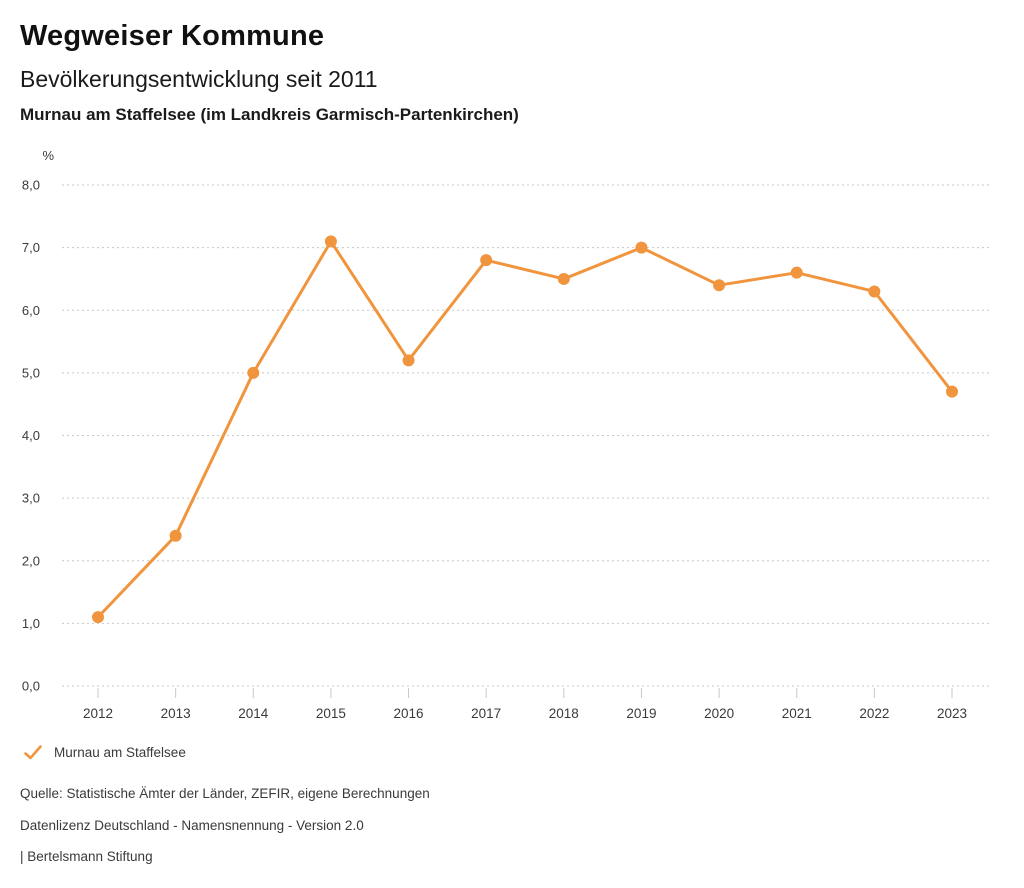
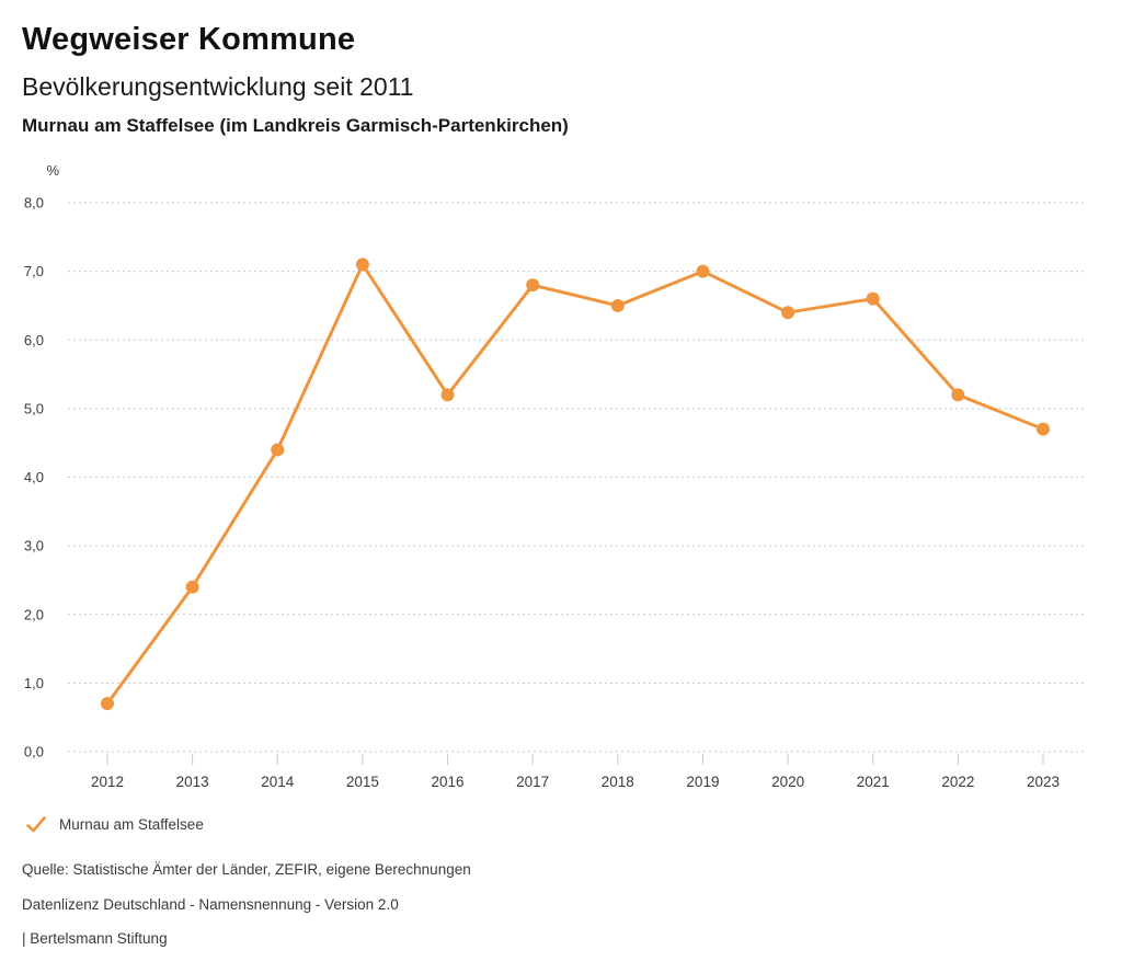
2012: 1,1 -> 0,7
2014: 5,0 -> 4,4
2022: 6,3 -> 5,2
